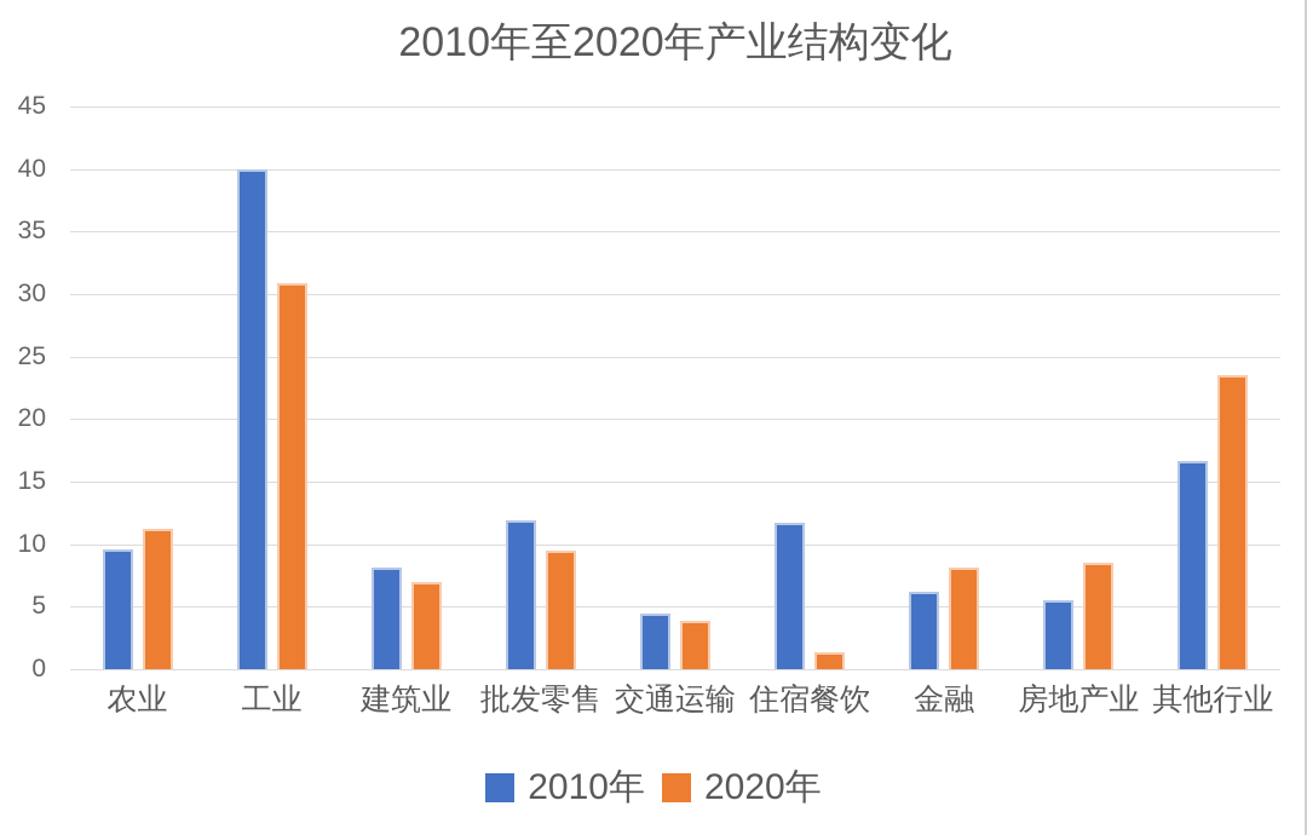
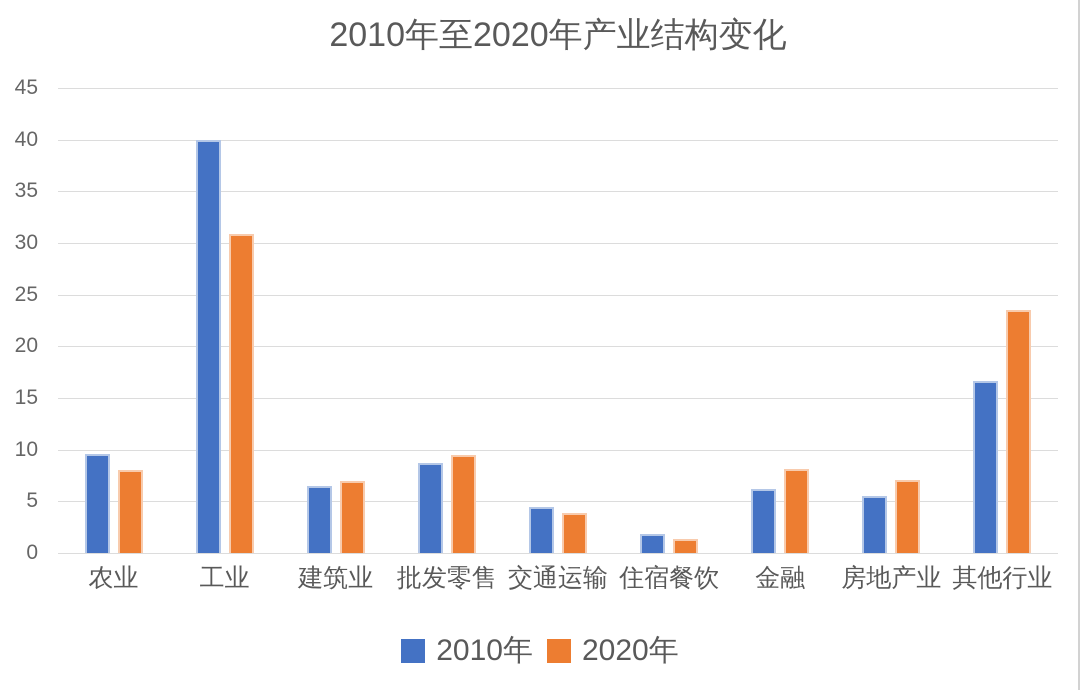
2020年/农业: 11.2 -> 8.0
2010年/建筑业: 8.1 -> 6.5
2010年/批发零售: 11.9 -> 8.7
2010年/住宿餐饮: 11.7 -> 1.8
2020年/房地产业: 8.5 -> 7.1
